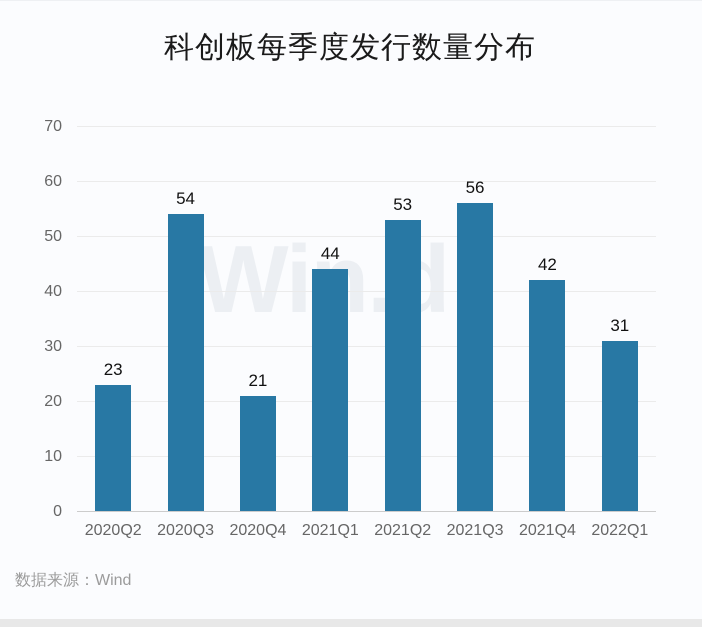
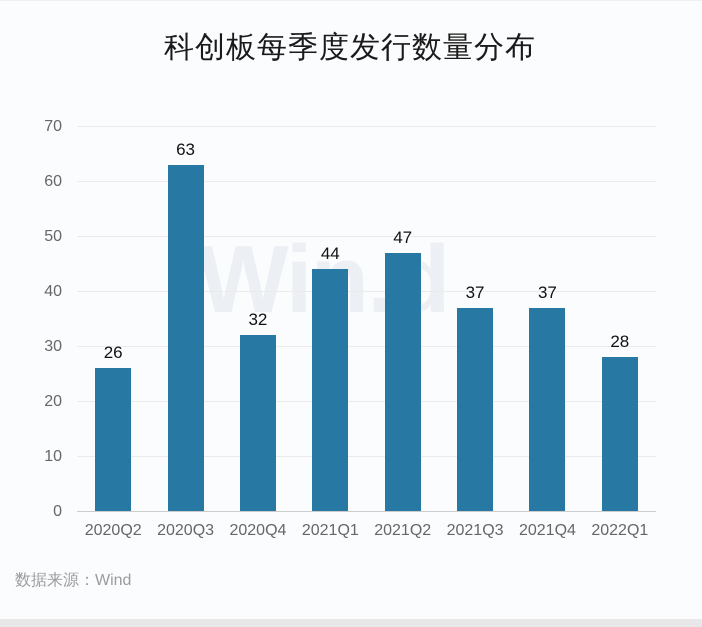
2020Q2: 23 -> 26
2020Q3: 54 -> 63
2020Q4: 21 -> 32
2021Q2: 53 -> 47
2021Q3: 56 -> 37
2021Q4: 42 -> 37
2022Q1: 31 -> 28
